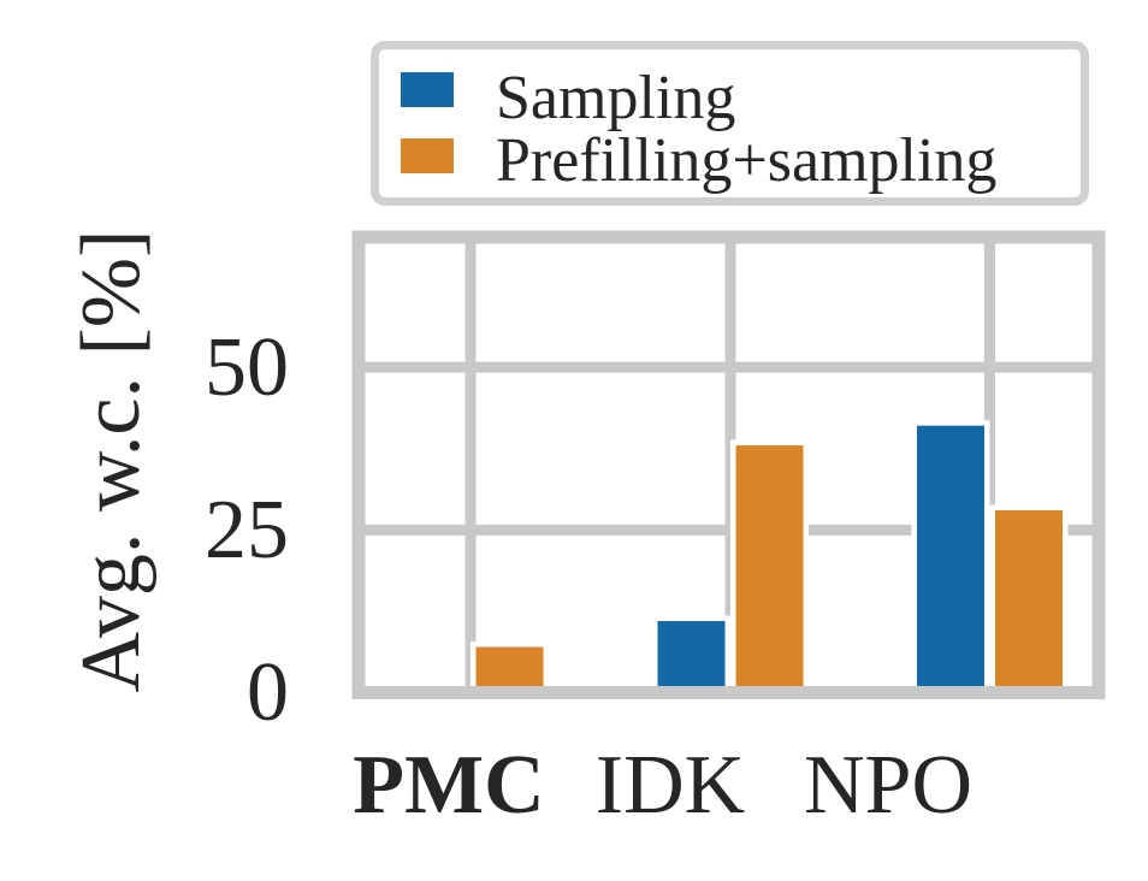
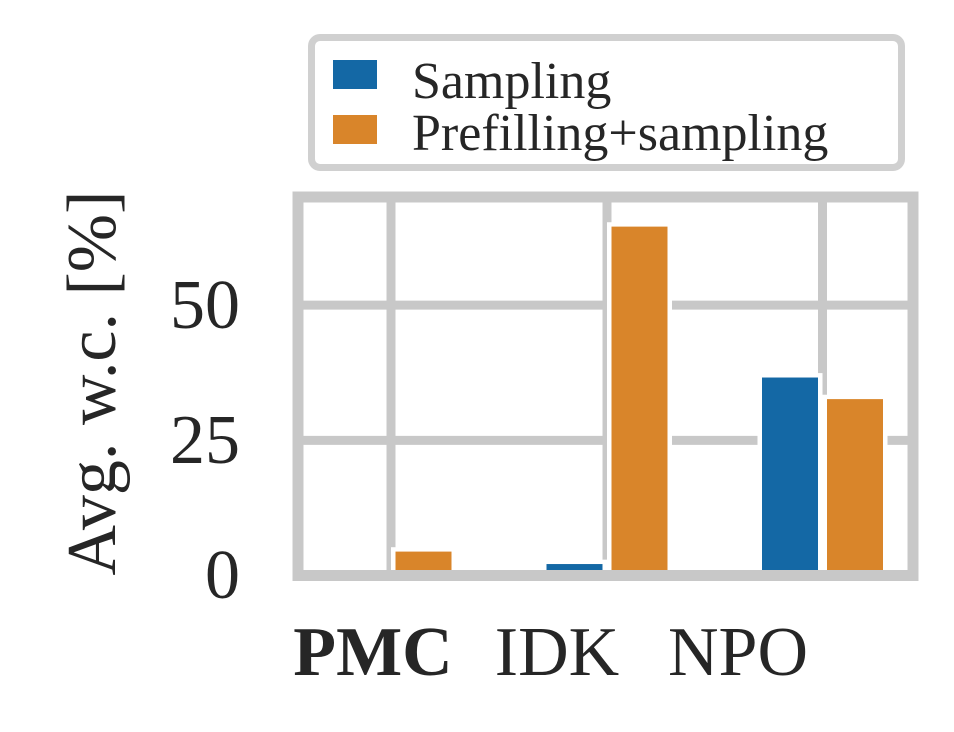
Prefilling+sampling/PMC: 7 -> 4
Sampling/IDK: 11 -> 2
Prefilling+sampling/IDK: 38 -> 64
Sampling/NPO: 41 -> 37
Prefilling+sampling/NPO: 28 -> 33
